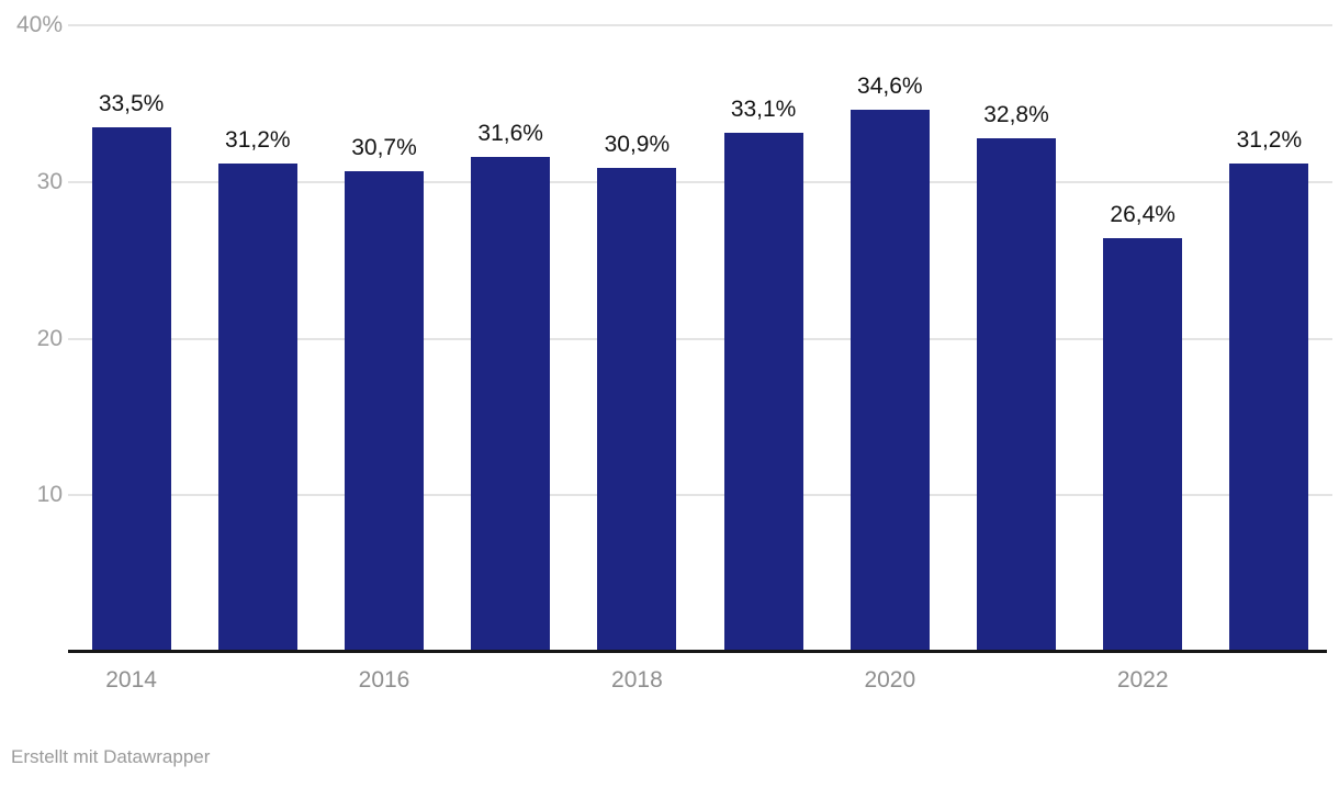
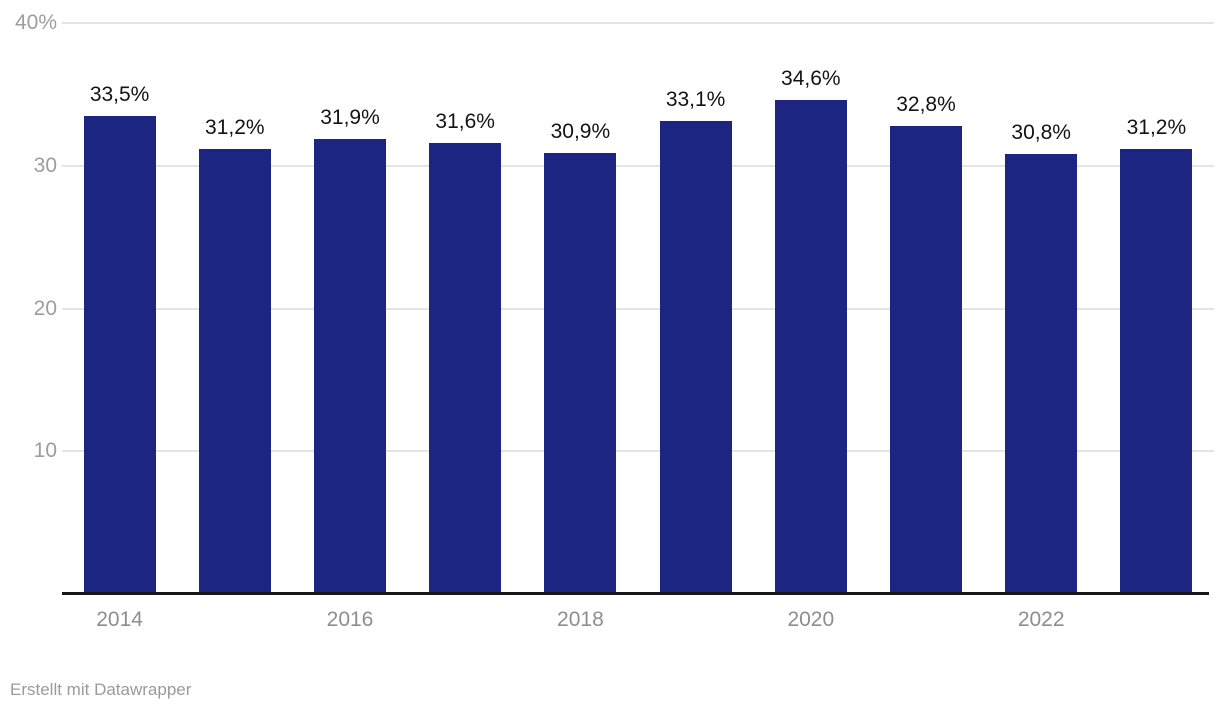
2016: 30,7% -> 31,9%
2022: 26,4% -> 30,8%
